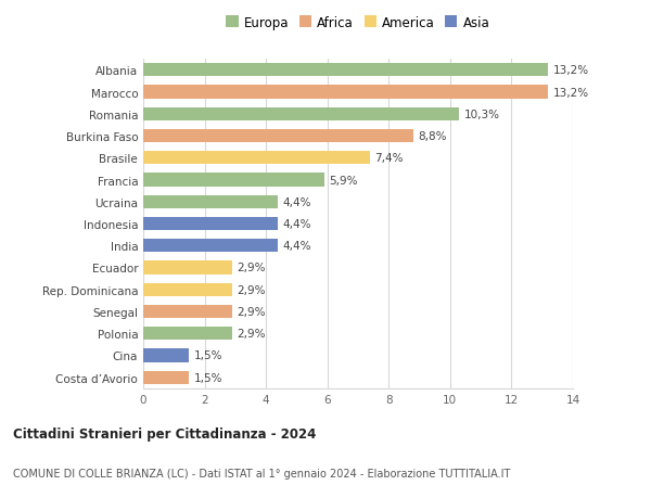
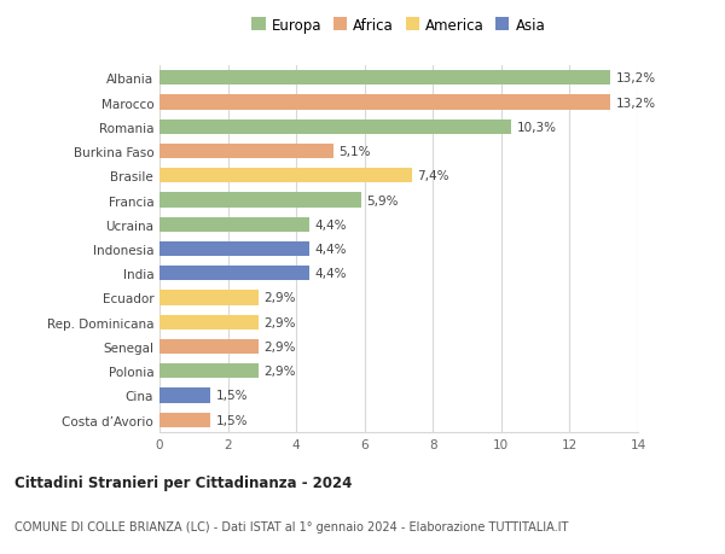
Burkina Faso: 8,8% -> 5,1%
